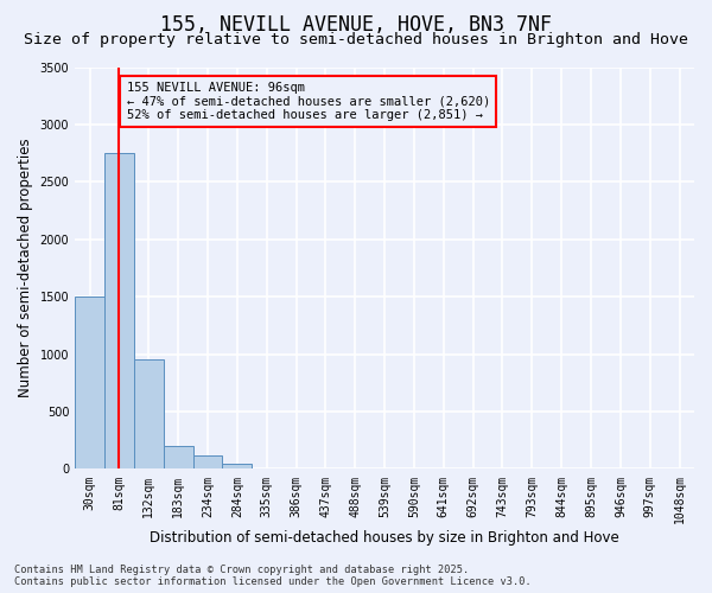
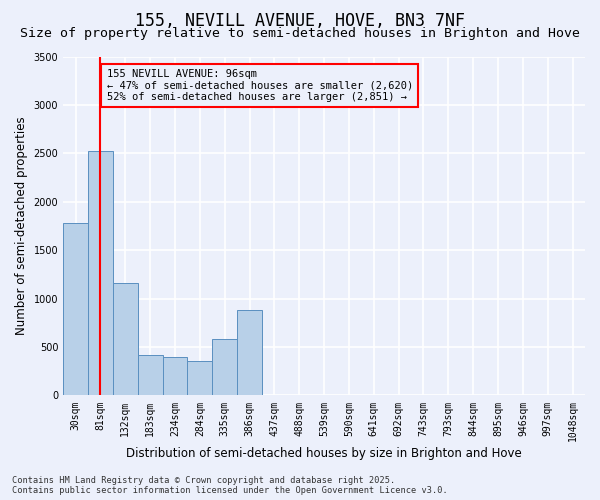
30sqm: 1500 -> 1780
81sqm: 2750 -> 2520
132sqm: 950 -> 1160
183sqm: 200 -> 420
234sqm: 120 -> 400
284sqm: 40 -> 360
335sqm: 10 -> 580
386sqm: 0 -> 880
